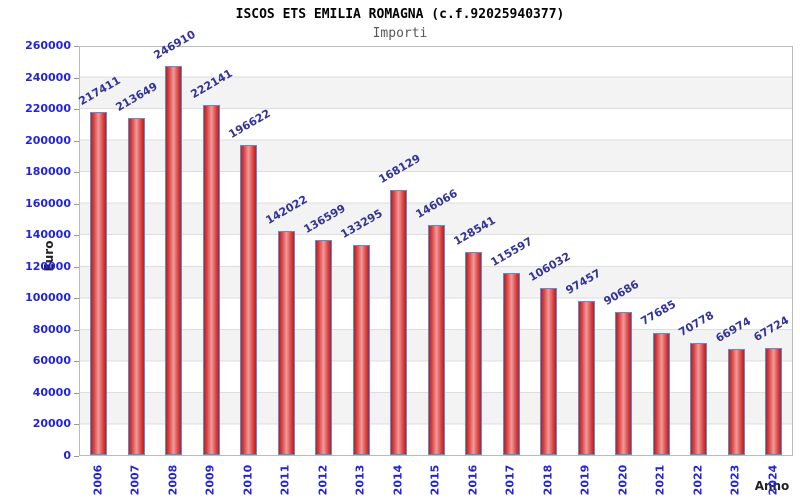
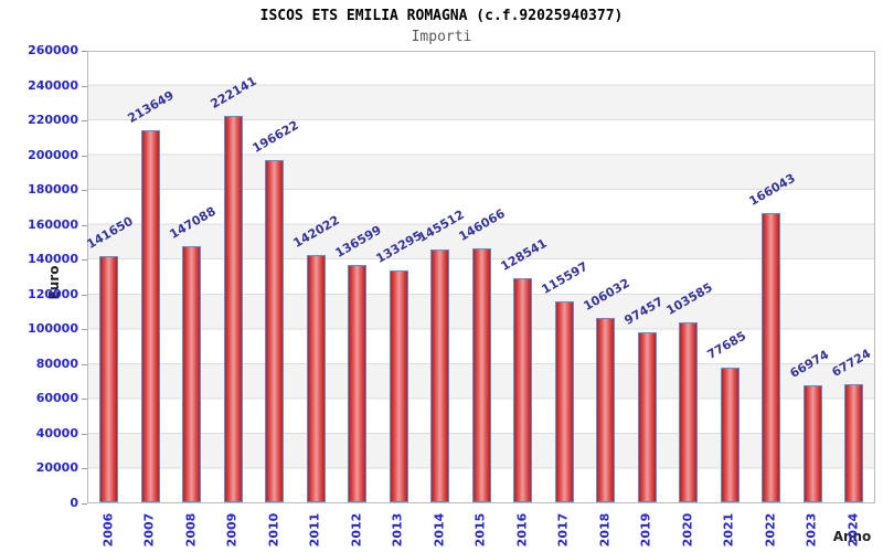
2006: 217411 -> 141650
2008: 246910 -> 147088
2014: 168129 -> 145512
2020: 90686 -> 103585
2022: 70778 -> 166043
